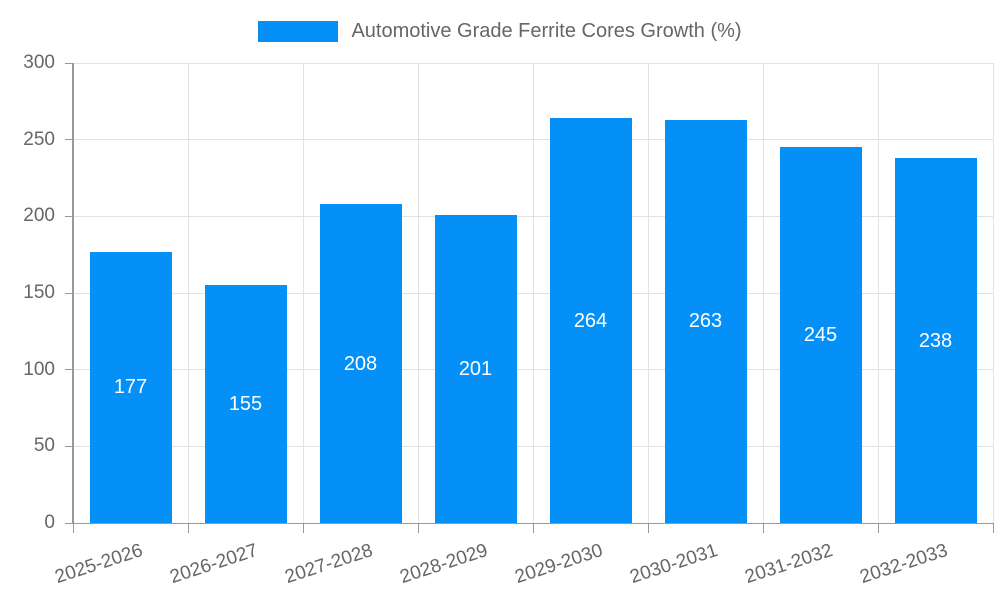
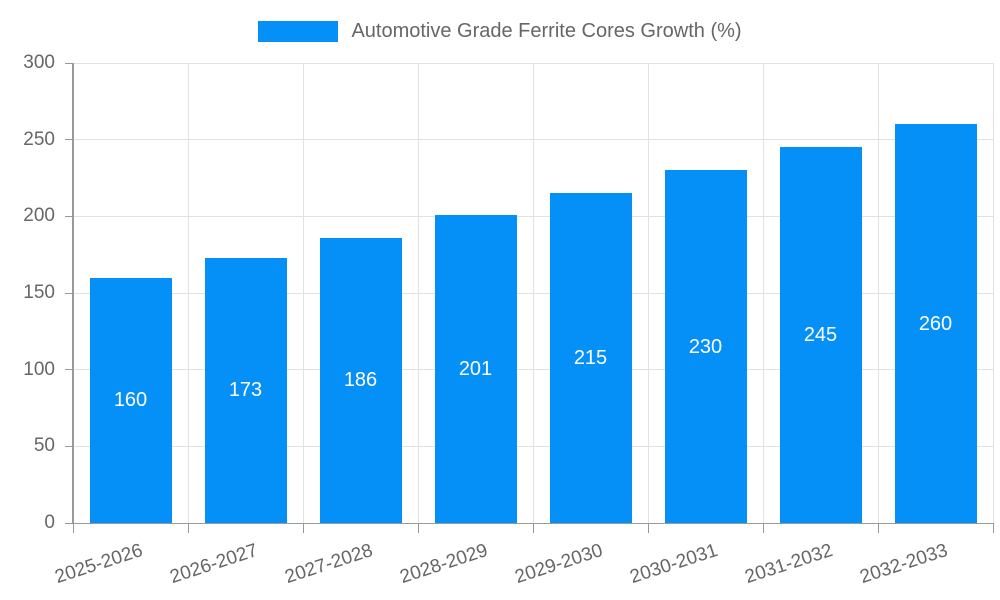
2025-2026: 177 -> 160
2026-2027: 155 -> 173
2027-2028: 208 -> 186
2029-2030: 264 -> 215
2030-2031: 263 -> 230
2032-2033: 238 -> 260
